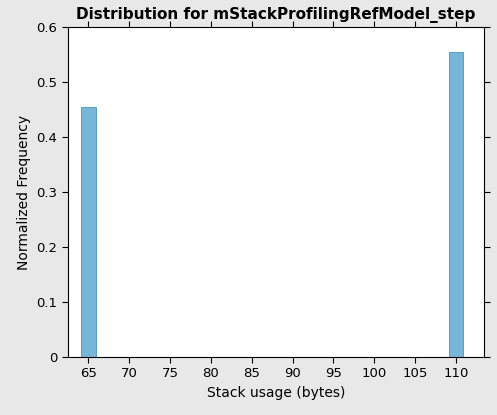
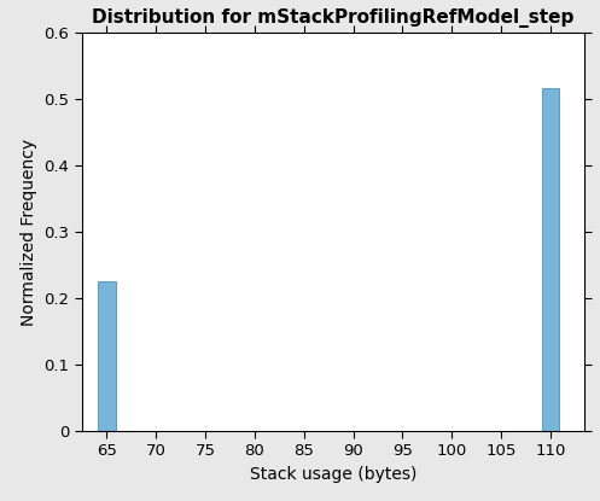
65: 0.455 -> 0.226
110: 0.556 -> 0.516
